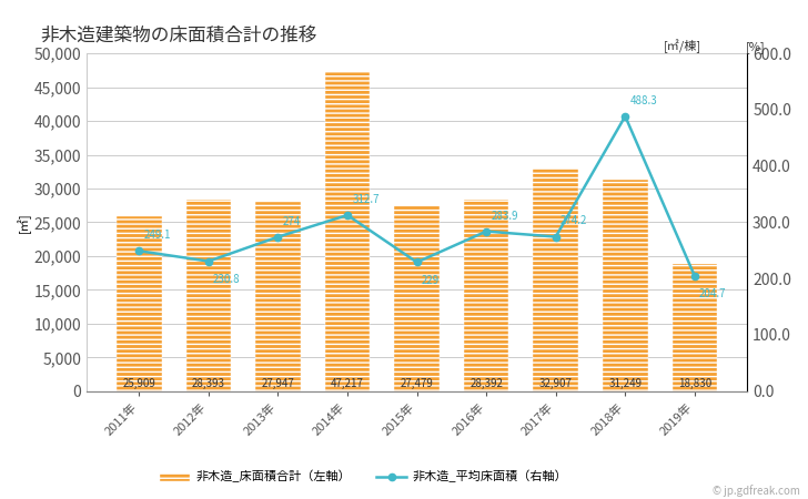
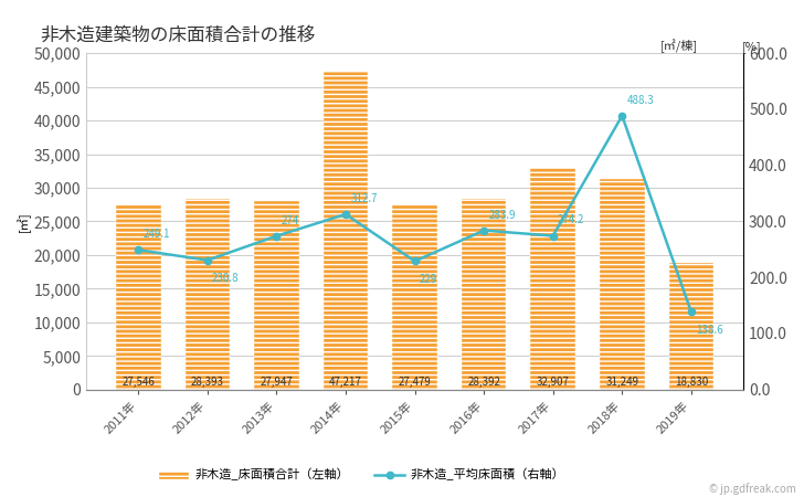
非木造_床面積合計（左軸）/2011年: 25,909 -> 27,546
非木造_平均床面積（右軸）/2019年: 204.7 -> 138.6
